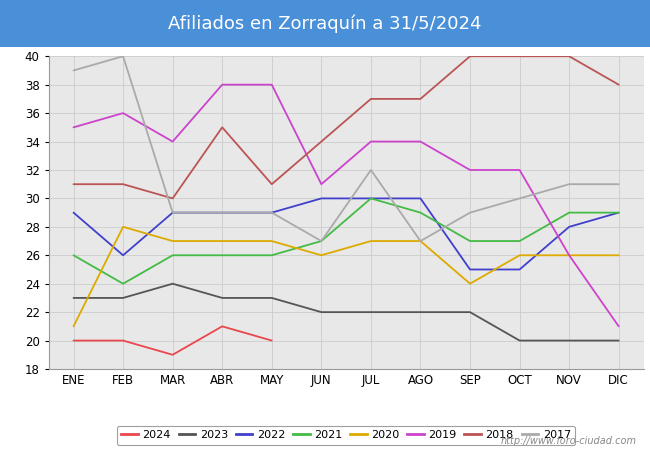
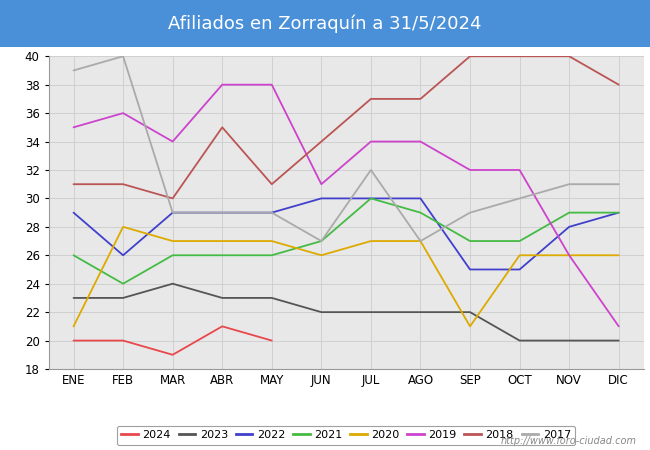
2020/SEP: 24 -> 21
